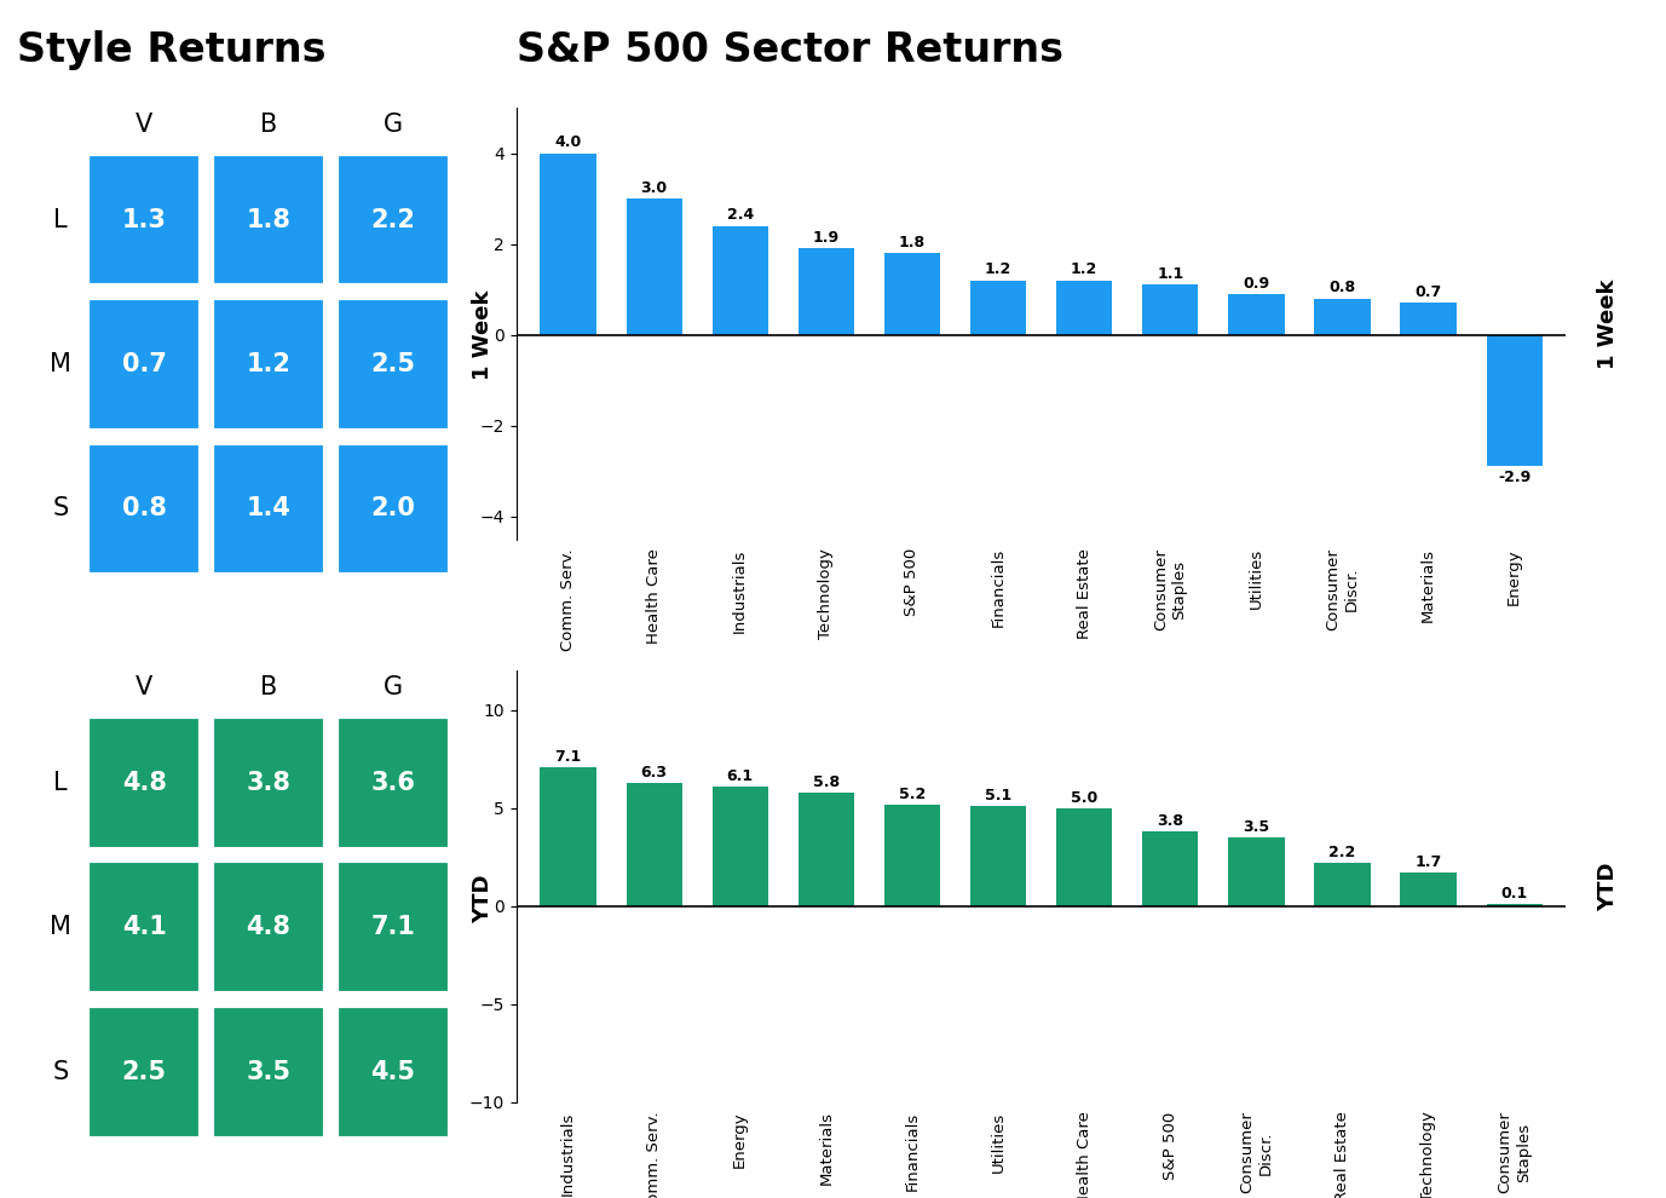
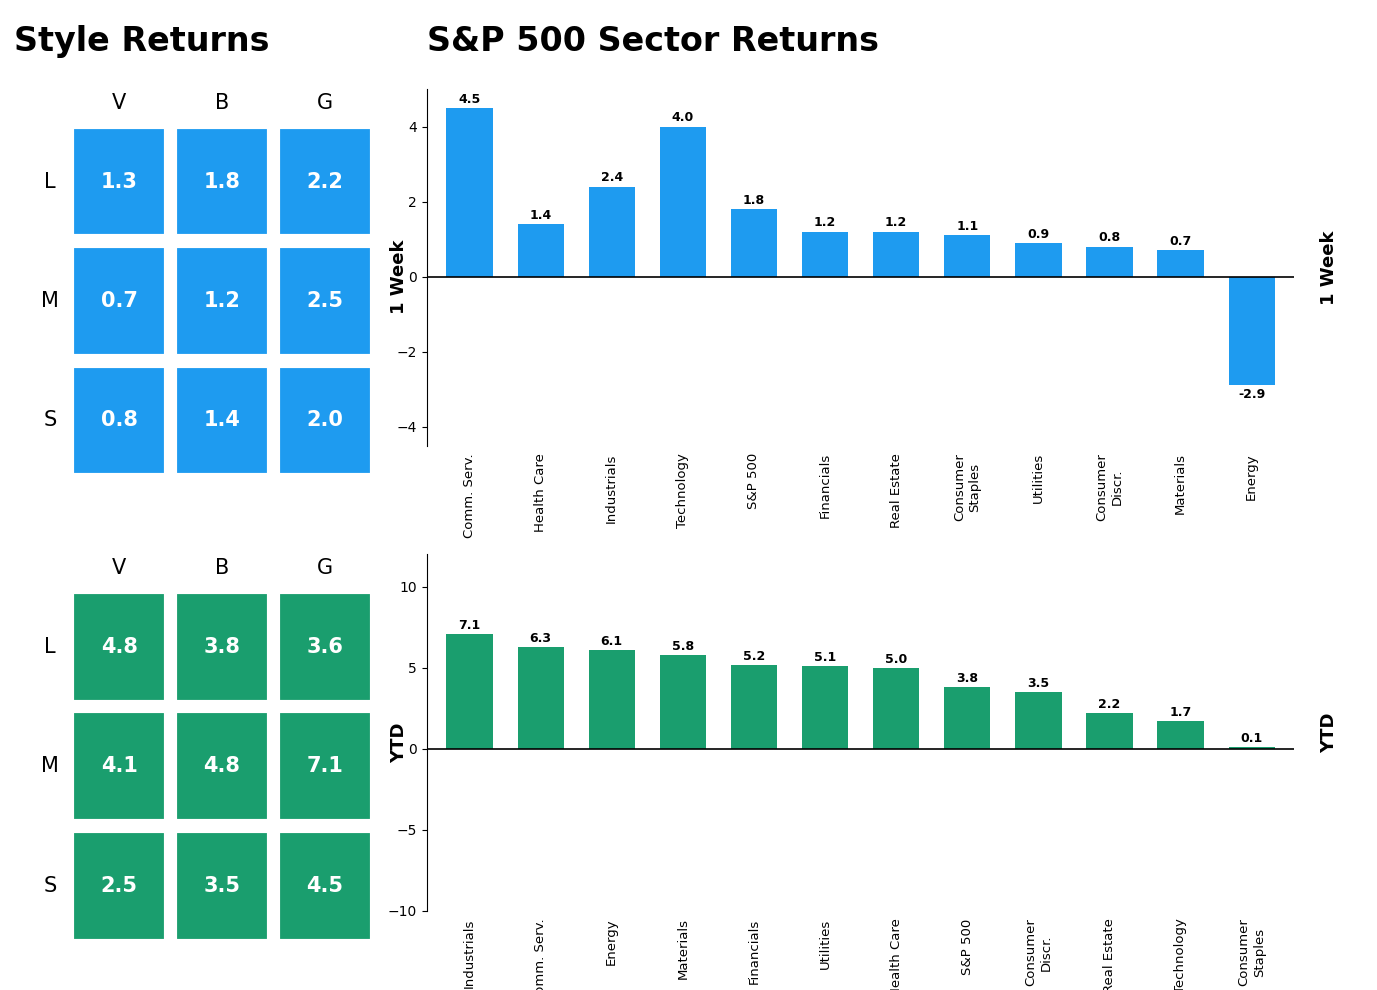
Comm. Serv.: 4.0 -> 4.5
Health Care: 3.0 -> 1.4
Technology: 1.9 -> 4.0
